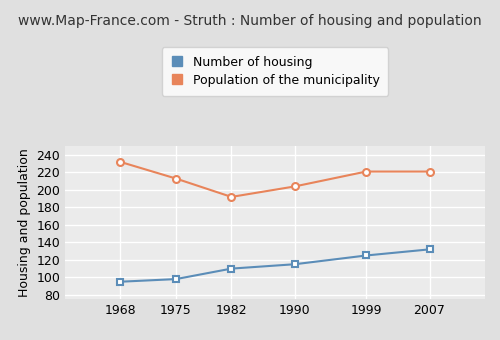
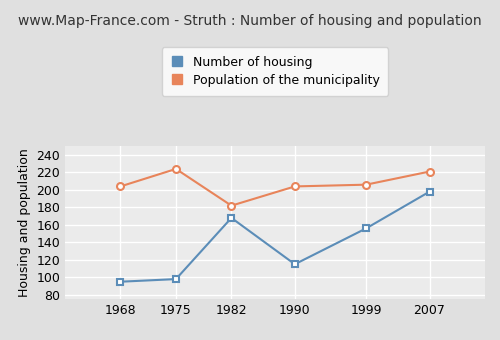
Population of the municipality/1968: 232 -> 204
Population of the municipality/1975: 213 -> 224
Number of housing/1982: 110 -> 168
Population of the municipality/1982: 192 -> 182
Number of housing/1999: 125 -> 156
Population of the municipality/1999: 221 -> 206
Number of housing/2007: 132 -> 198
